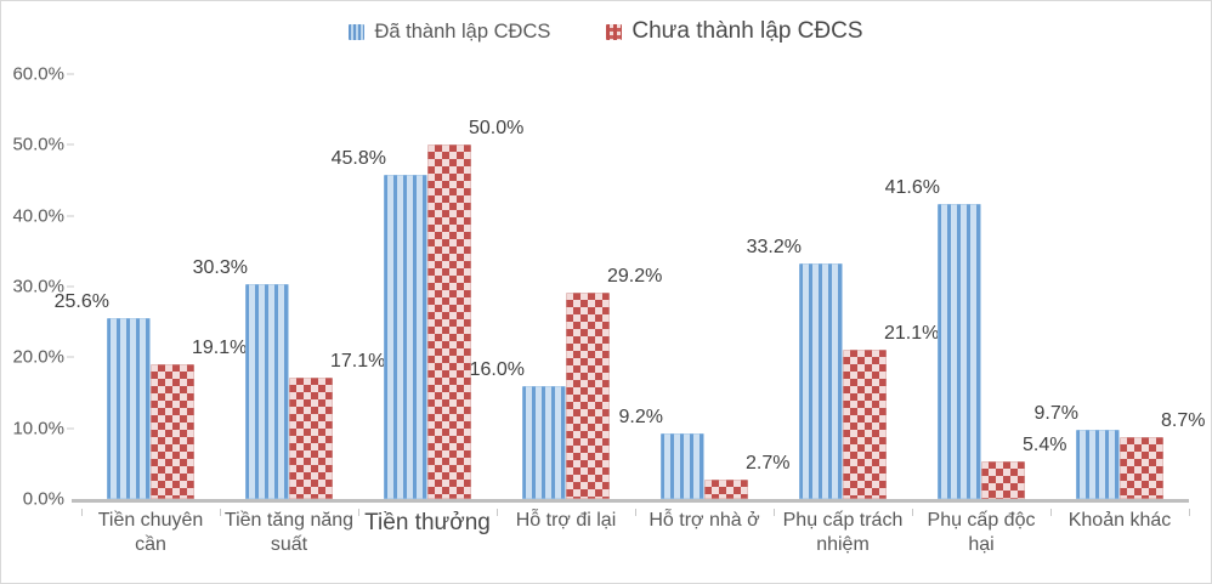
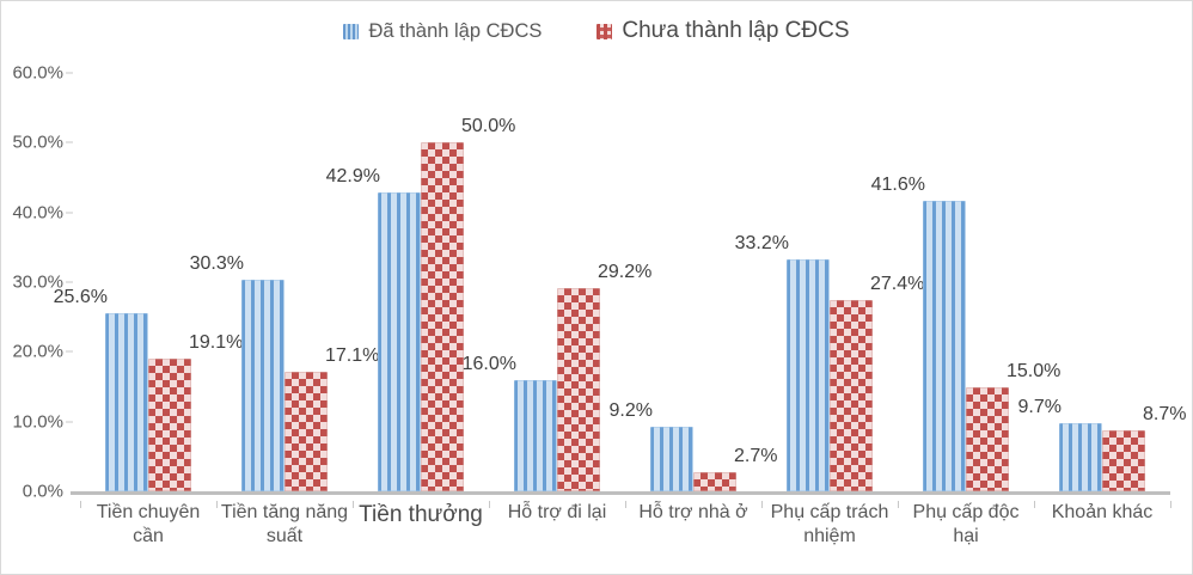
Đã thành lập CĐCS/Tiền thưởng: 45.8% -> 42.9%
Chưa thành lập CĐCS/Phụ cấp trách nhiệm: 21.1% -> 27.4%
Chưa thành lập CĐCS/Phụ cấp độc hại: 5.4% -> 15.0%
